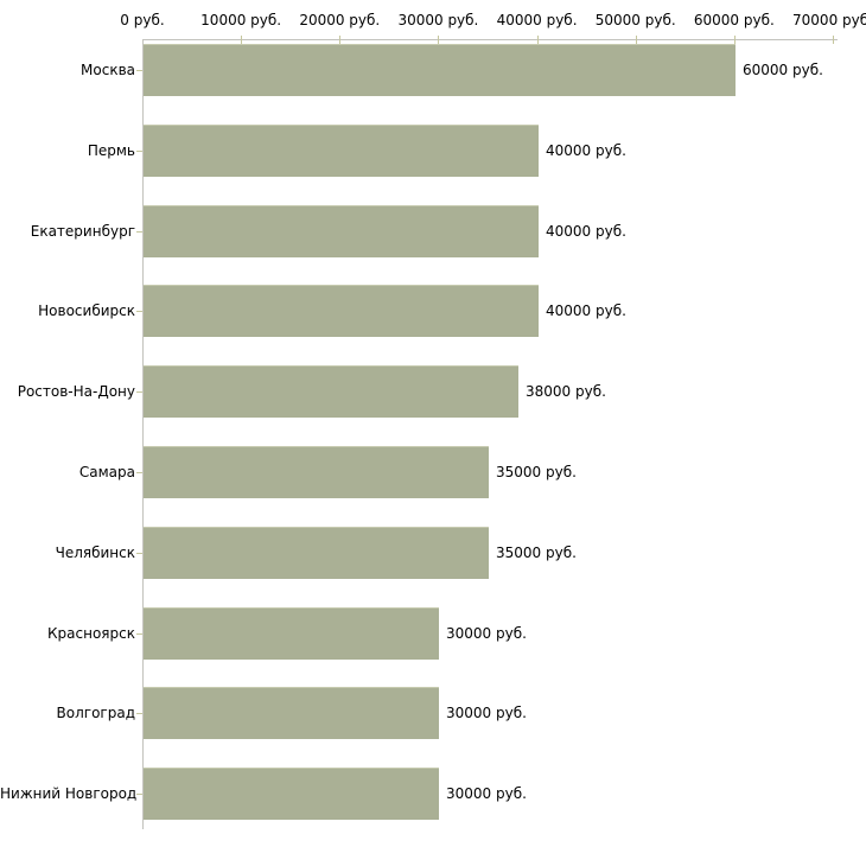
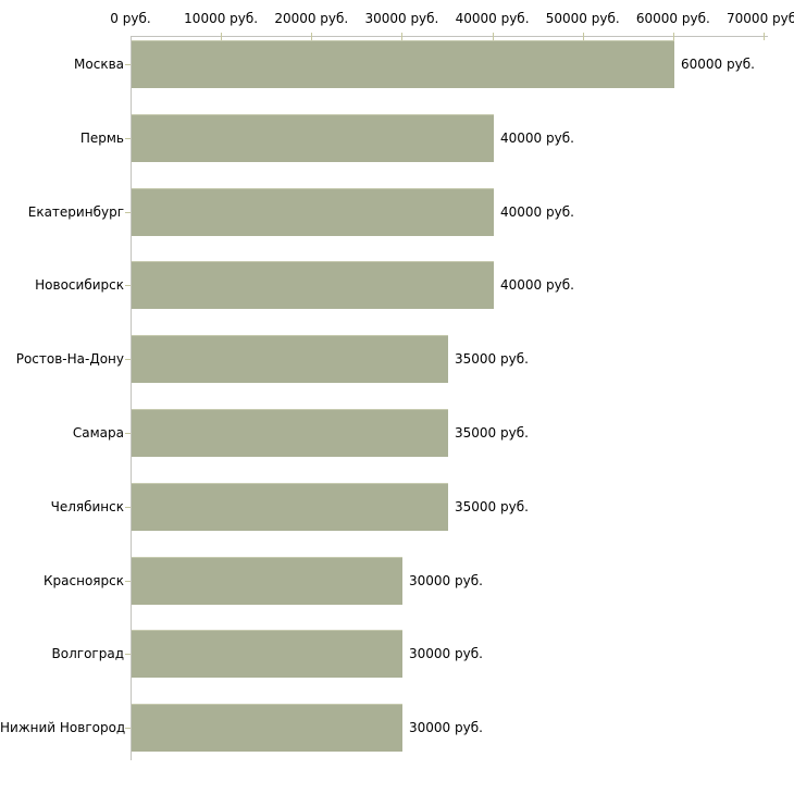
Ростов-На-Дону: 38000 -> 35000
